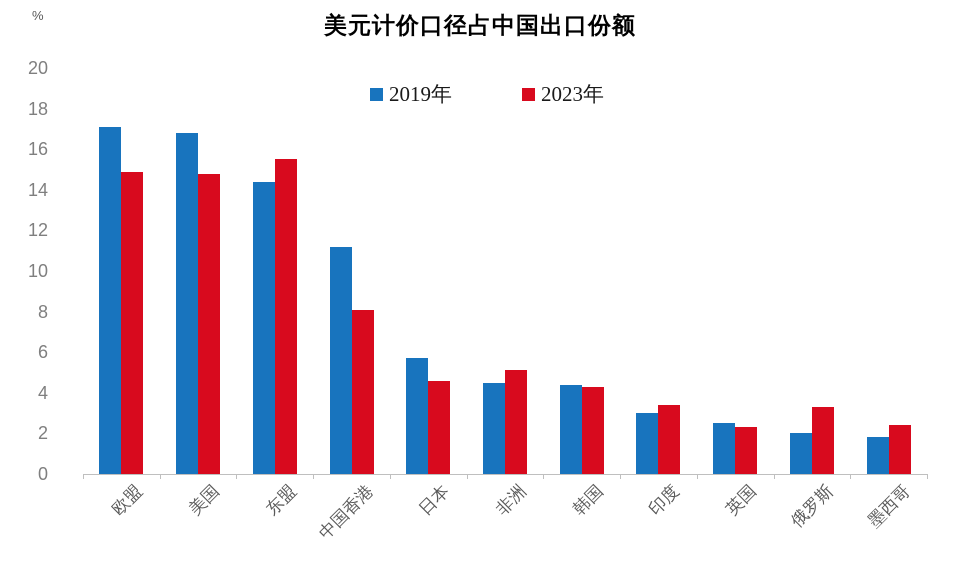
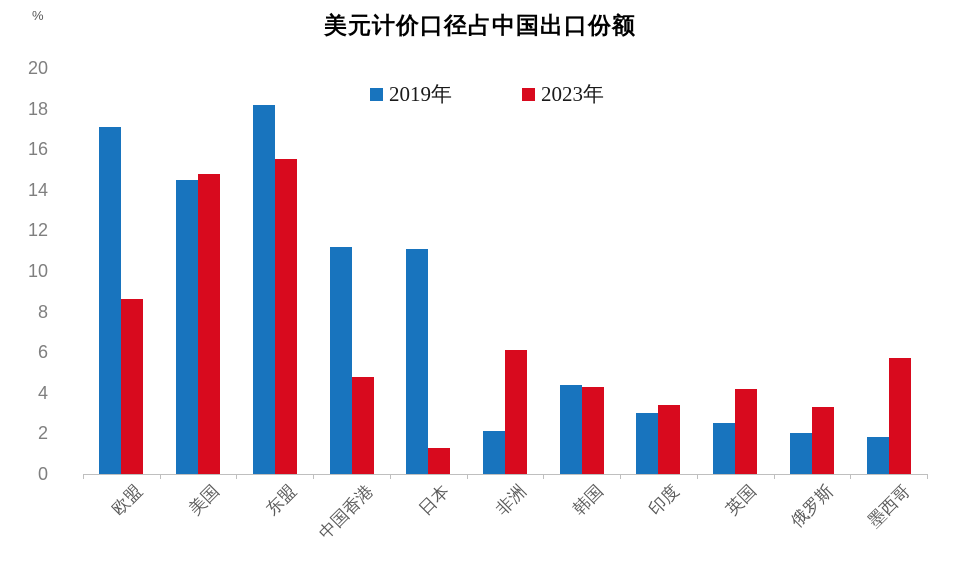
2023年/欧盟: 14.9 -> 8.6
2019年/美国: 16.8 -> 14.5
2019年/东盟: 14.4 -> 18.2
2023年/中国香港: 8.1 -> 4.8
2019年/日本: 5.7 -> 11.1
2023年/日本: 4.6 -> 1.3
2019年/非洲: 4.5 -> 2.1
2023年/非洲: 5.1 -> 6.1
2023年/英国: 2.3 -> 4.2
2023年/墨西哥: 2.4 -> 5.7
